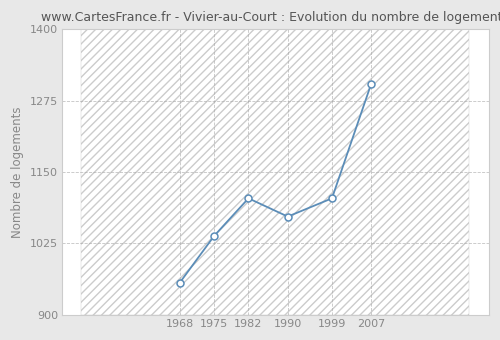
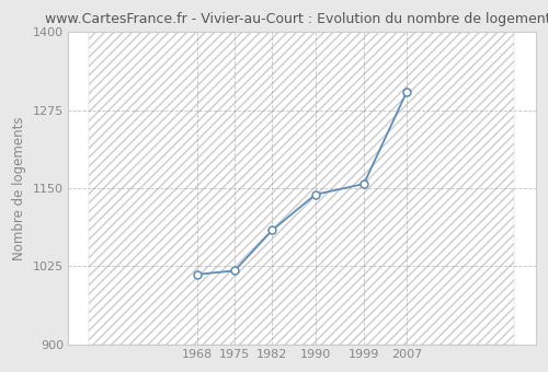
1968: 956 -> 1012
1975: 1038 -> 1018
1982: 1104 -> 1083
1990: 1072 -> 1140
1999: 1104 -> 1157
